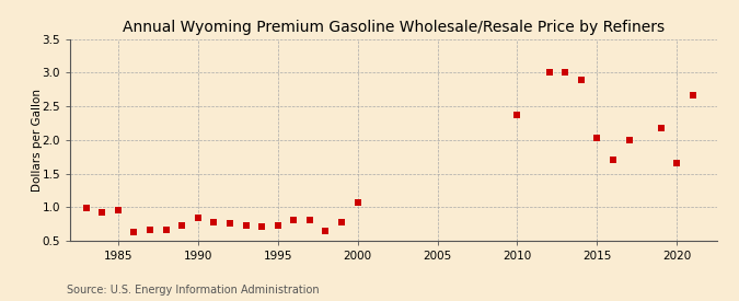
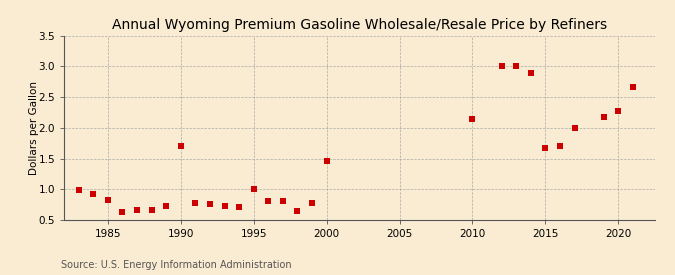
1985: 0.95 -> 0.82
1990: 0.84 -> 1.70
1995: 0.72 -> 1.00
2000: 1.07 -> 1.46
2010: 2.37 -> 2.14
2015: 2.03 -> 1.68
2020: 1.65 -> 2.28
